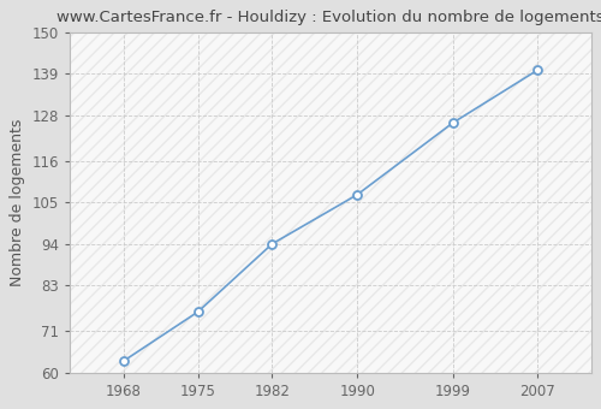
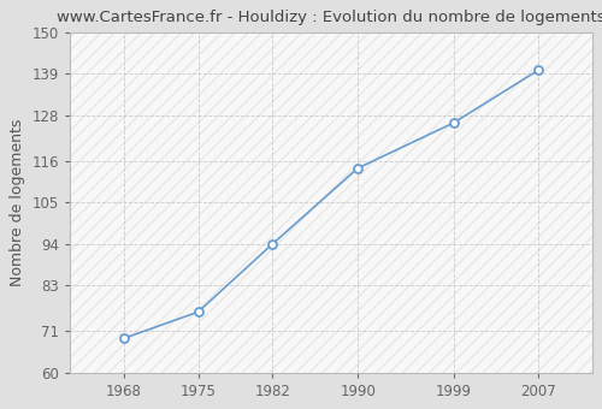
1968: 63 -> 69
1990: 107 -> 114
